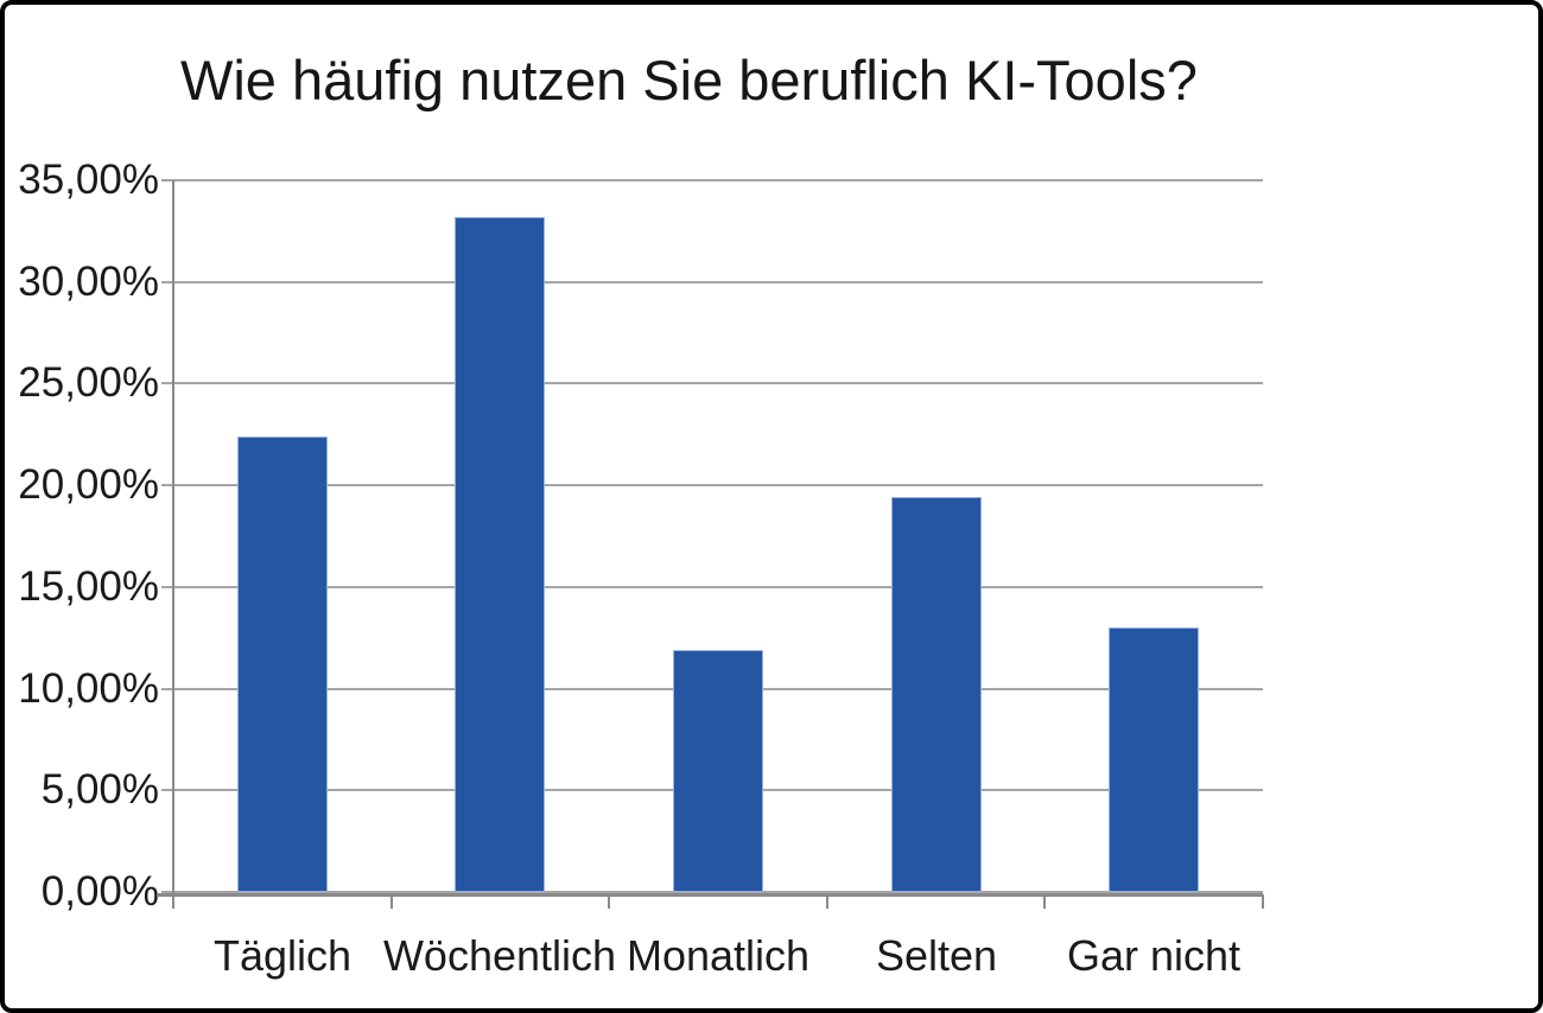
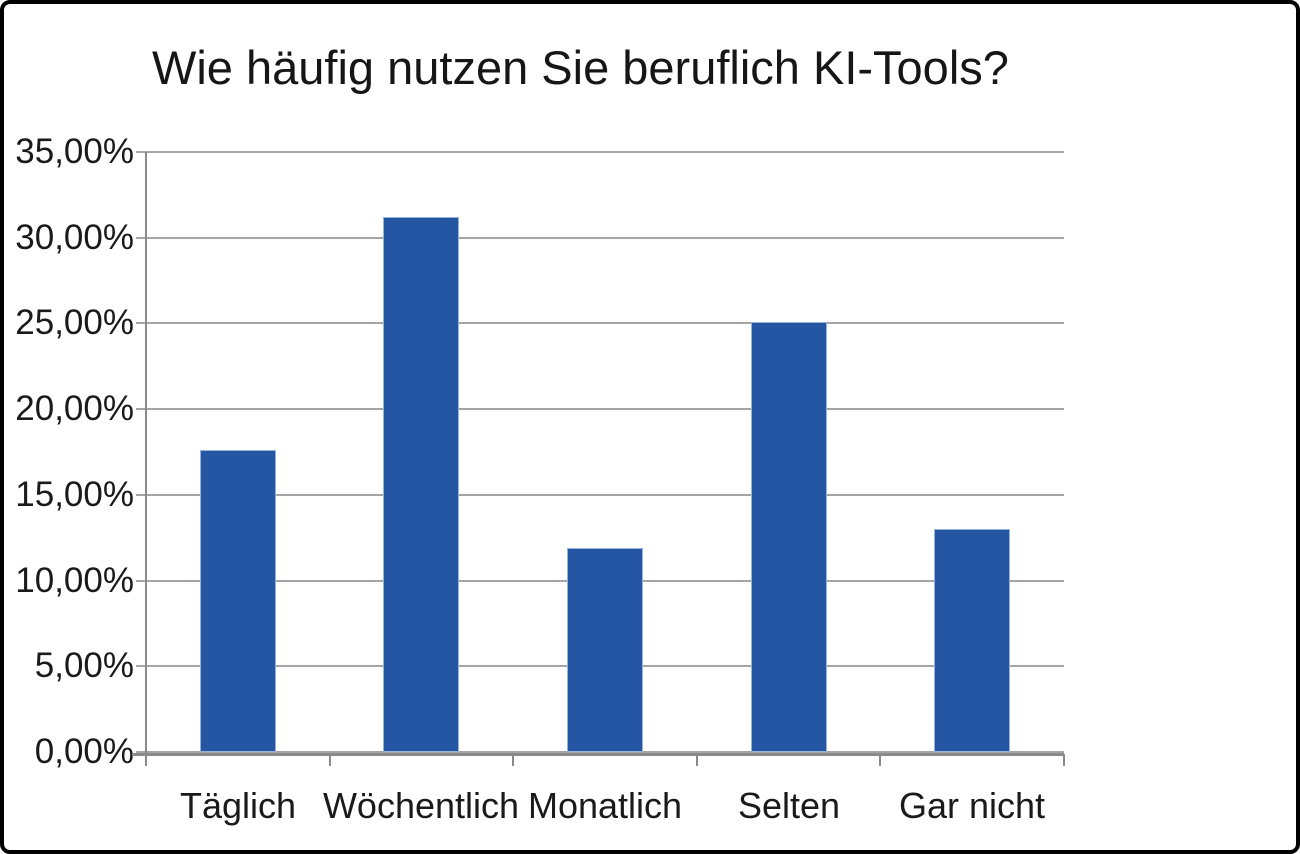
Täglich: 22,4% -> 17,6%
Wöchentlich: 33,2% -> 31,2%
Selten: 19,4% -> 25,1%
